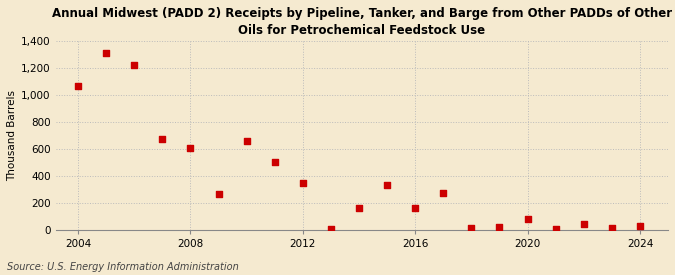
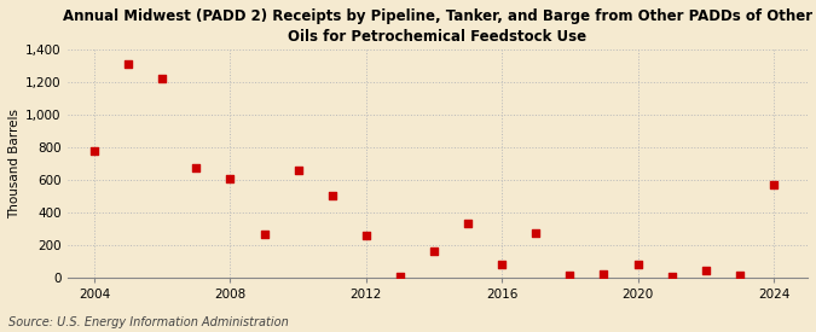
2004: 1,060 -> 780
2012: 350 -> 260
2016: 160 -> 80
2024: 20 -> 570
